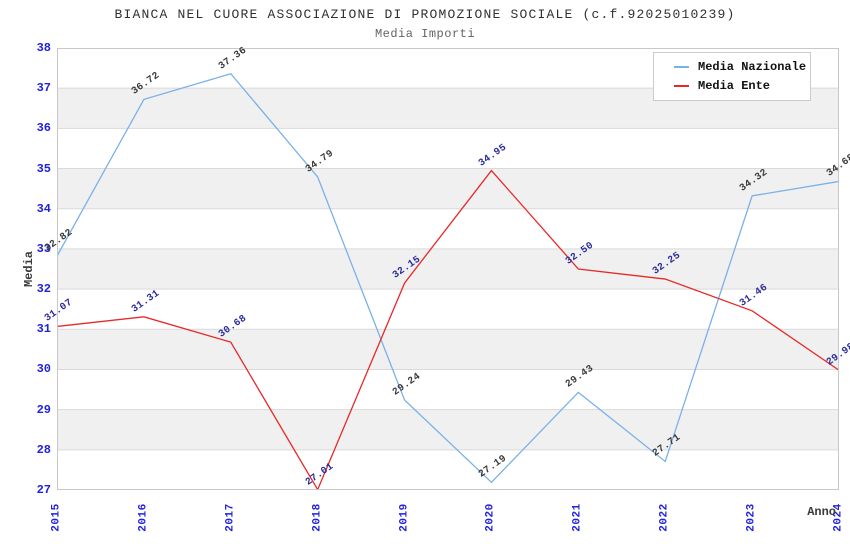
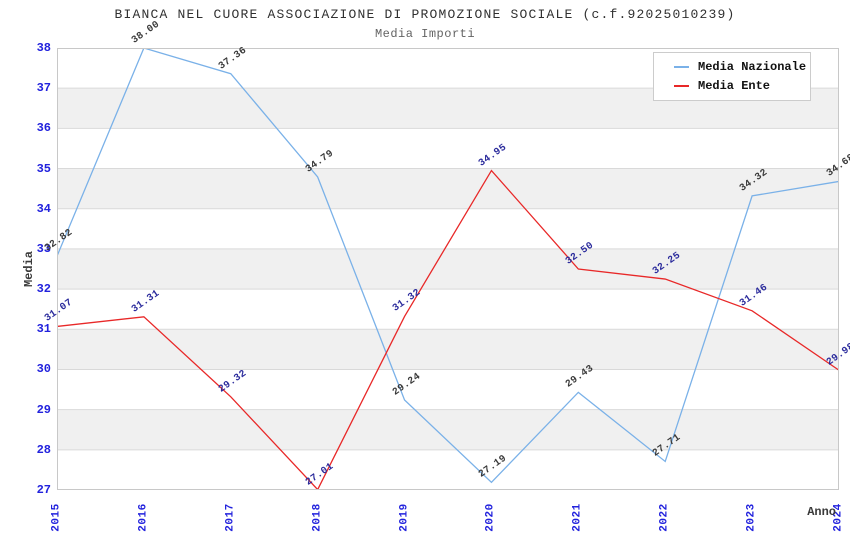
Media Nazionale/2016: 36.72 -> 38.00
Media Ente/2017: 30.68 -> 29.32
Media Ente/2019: 32.15 -> 31.32
